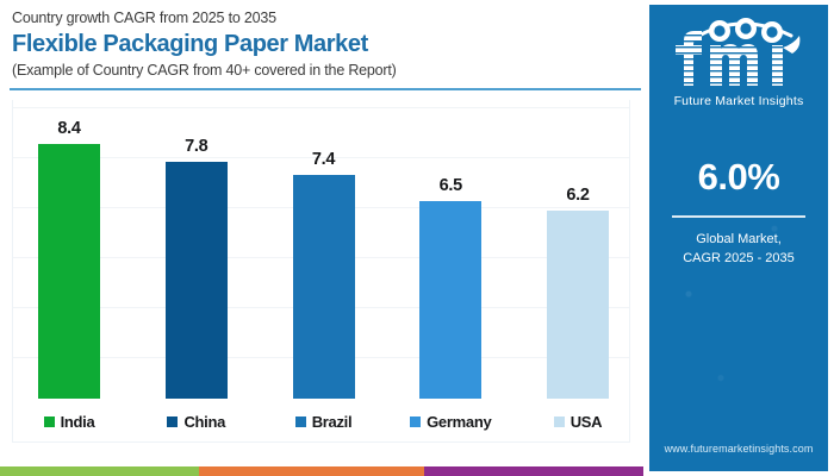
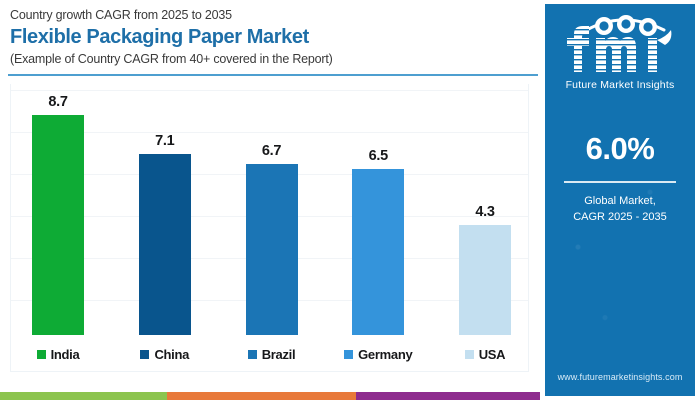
India: 8.4 -> 8.7
China: 7.8 -> 7.1
Brazil: 7.4 -> 6.7
USA: 6.2 -> 4.3
